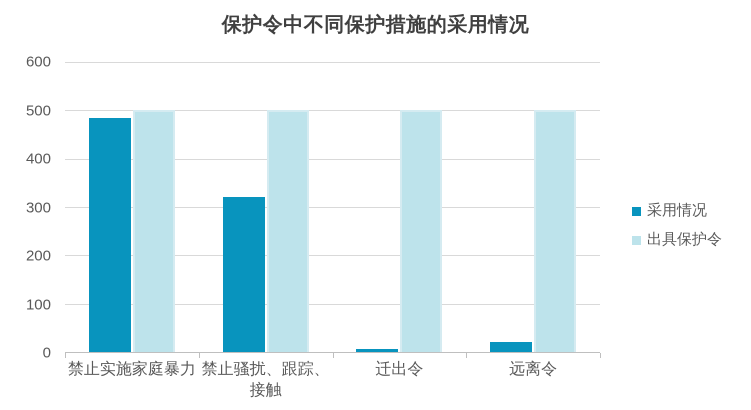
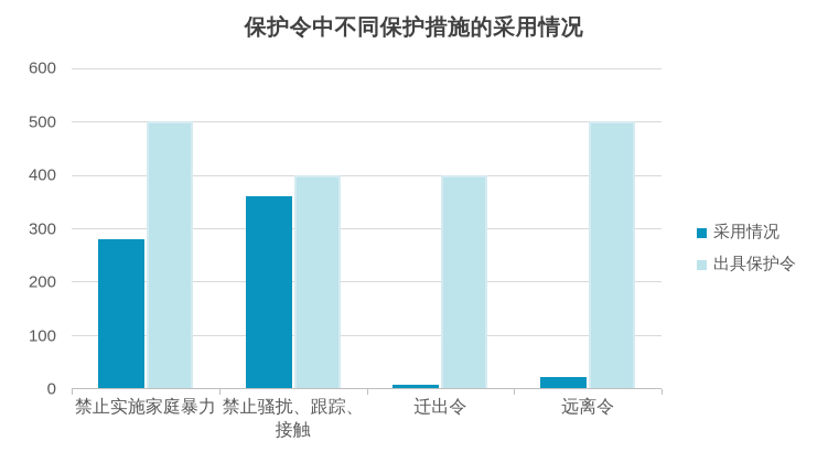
采用情况/禁止实施家庭暴力: 480 -> 280
采用情况/禁止骚扰、跟踪、接触: 320 -> 360
出具保护令/禁止骚扰、跟踪、接触: 500 -> 400
出具保护令/迁出令: 500 -> 400
